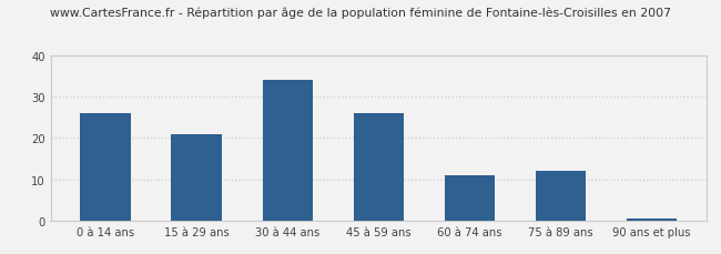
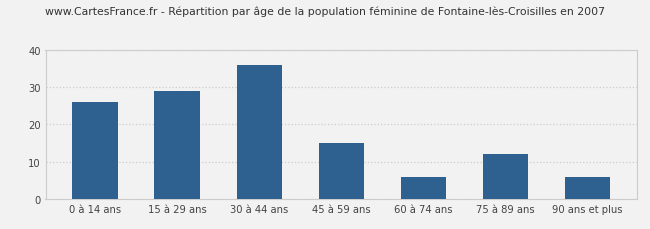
15 à 29 ans: 21.0 -> 29.0
30 à 44 ans: 34.0 -> 36.0
45 à 59 ans: 26.0 -> 15.0
60 à 74 ans: 11.0 -> 6.0
90 ans et plus: 0.5 -> 6.0
